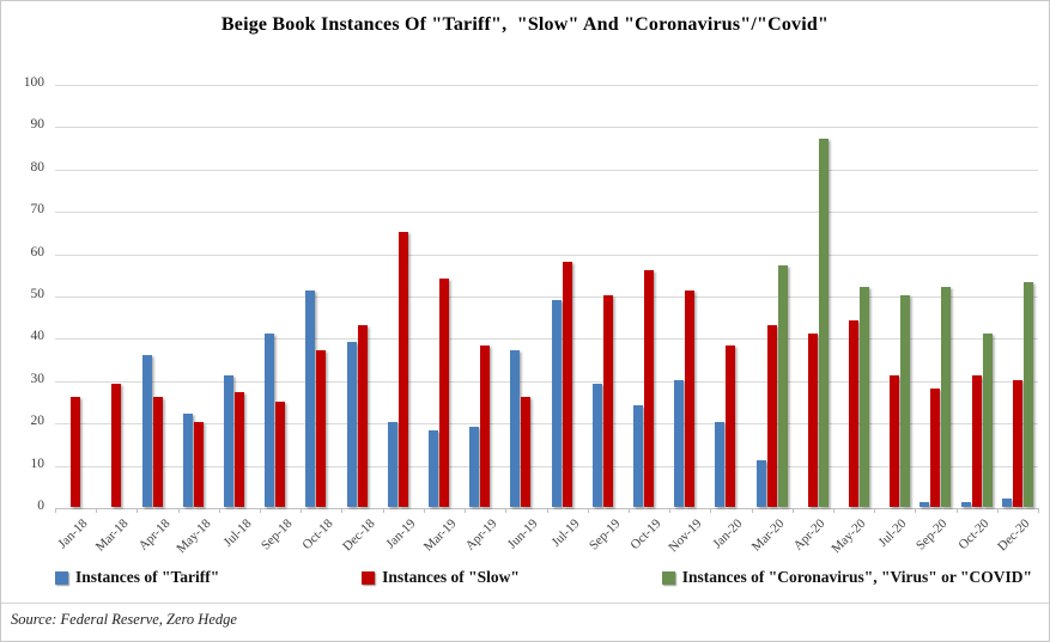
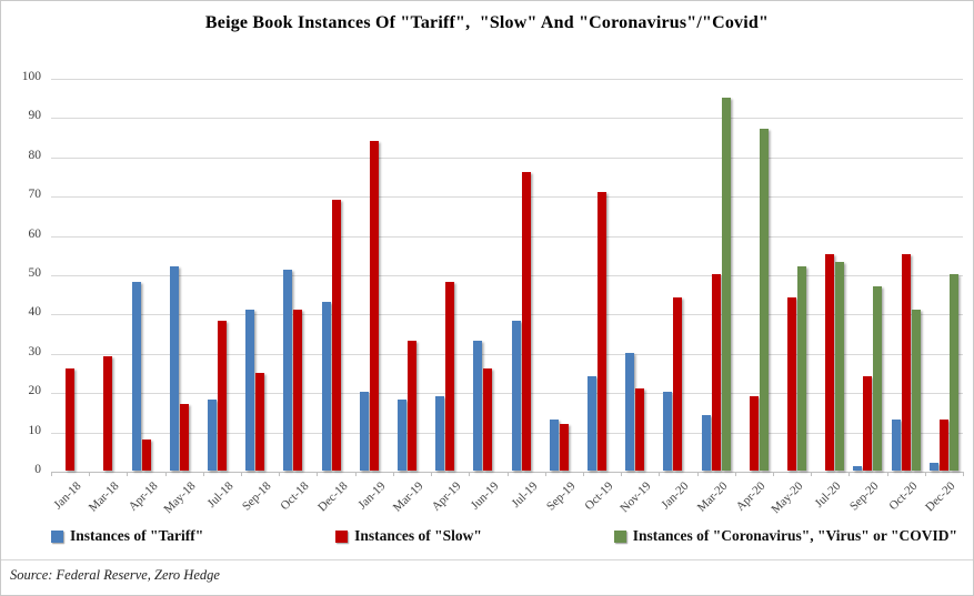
Instances of "Tariff"/Apr-18: 36 -> 48
Instances of "Slow"/Apr-18: 26 -> 8
Instances of "Tariff"/May-18: 22 -> 52
Instances of "Slow"/May-18: 20 -> 17
Instances of "Tariff"/Jul-18: 31 -> 18
Instances of "Slow"/Jul-18: 27 -> 38
Instances of "Slow"/Oct-18: 37 -> 41
Instances of "Tariff"/Dec-18: 39 -> 43
Instances of "Slow"/Dec-18: 43 -> 69
Instances of "Slow"/Jan-19: 65 -> 84
Instances of "Slow"/Mar-19: 54 -> 33
Instances of "Slow"/Apr-19: 38 -> 48
Instances of "Tariff"/Jun-19: 37 -> 33
Instances of "Tariff"/Jul-19: 49 -> 38
Instances of "Slow"/Jul-19: 58 -> 76
Instances of "Tariff"/Sep-19: 29 -> 13
Instances of "Slow"/Sep-19: 50 -> 12
Instances of "Slow"/Oct-19: 56 -> 71
Instances of "Slow"/Nov-19: 51 -> 21
Instances of "Slow"/Jan-20: 38 -> 44
Instances of "Tariff"/Mar-20: 11 -> 14
Instances of "Slow"/Mar-20: 43 -> 50
Instances of "Coronavirus", "Virus" or "COVID"/Mar-20: 57 -> 95
Instances of "Slow"/Apr-20: 41 -> 19
Instances of "Slow"/Jul-20: 31 -> 55
Instances of "Coronavirus", "Virus" or "COVID"/Jul-20: 50 -> 53
Instances of "Slow"/Sep-20: 28 -> 24
Instances of "Coronavirus", "Virus" or "COVID"/Sep-20: 52 -> 47
Instances of "Tariff"/Oct-20: 1 -> 13
Instances of "Slow"/Oct-20: 31 -> 55
Instances of "Slow"/Dec-20: 30 -> 13
Instances of "Coronavirus", "Virus" or "COVID"/Dec-20: 53 -> 50
